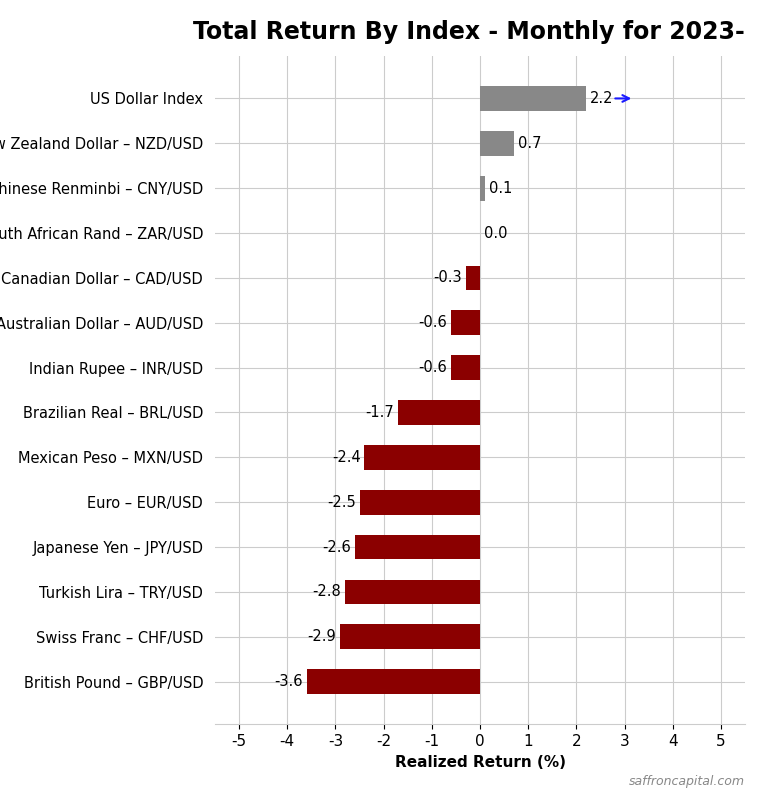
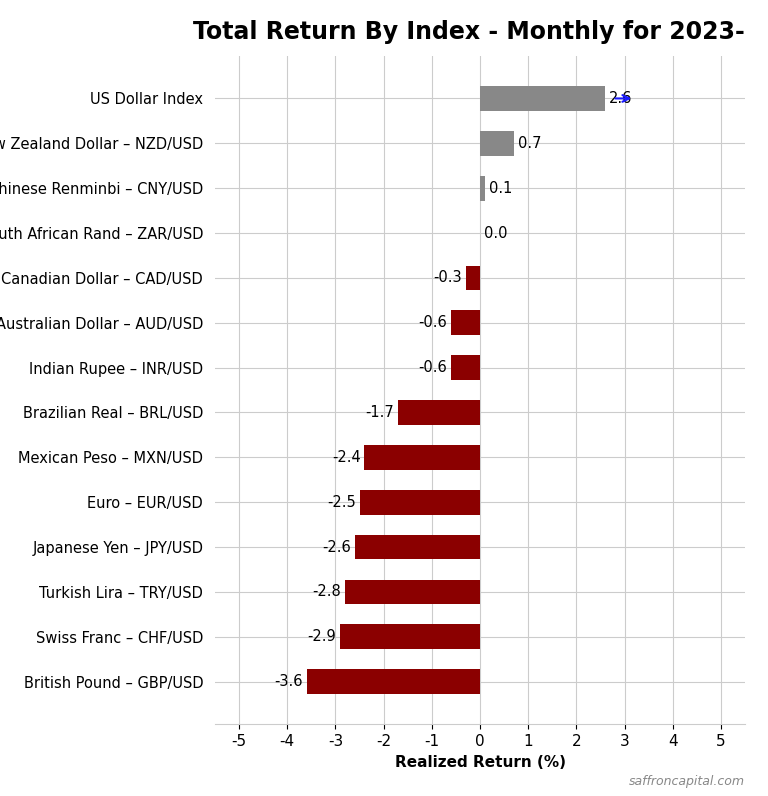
US Dollar Index: 2.2 -> 2.6
